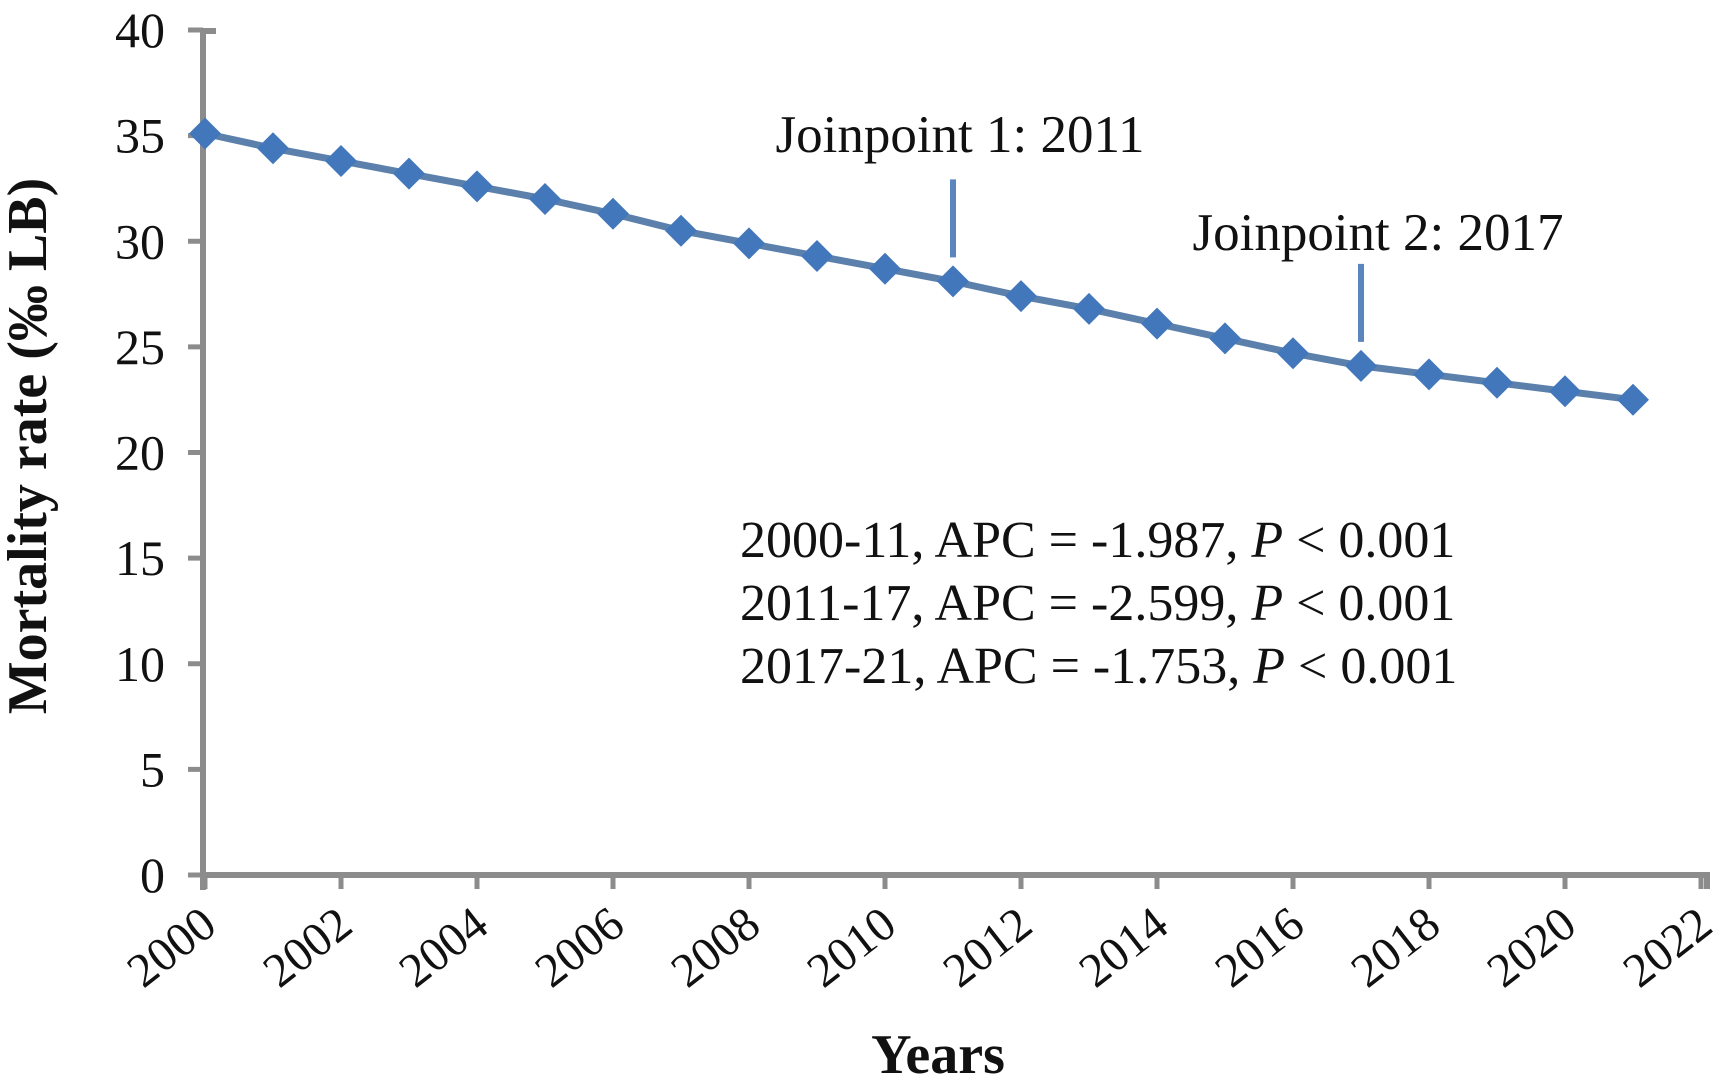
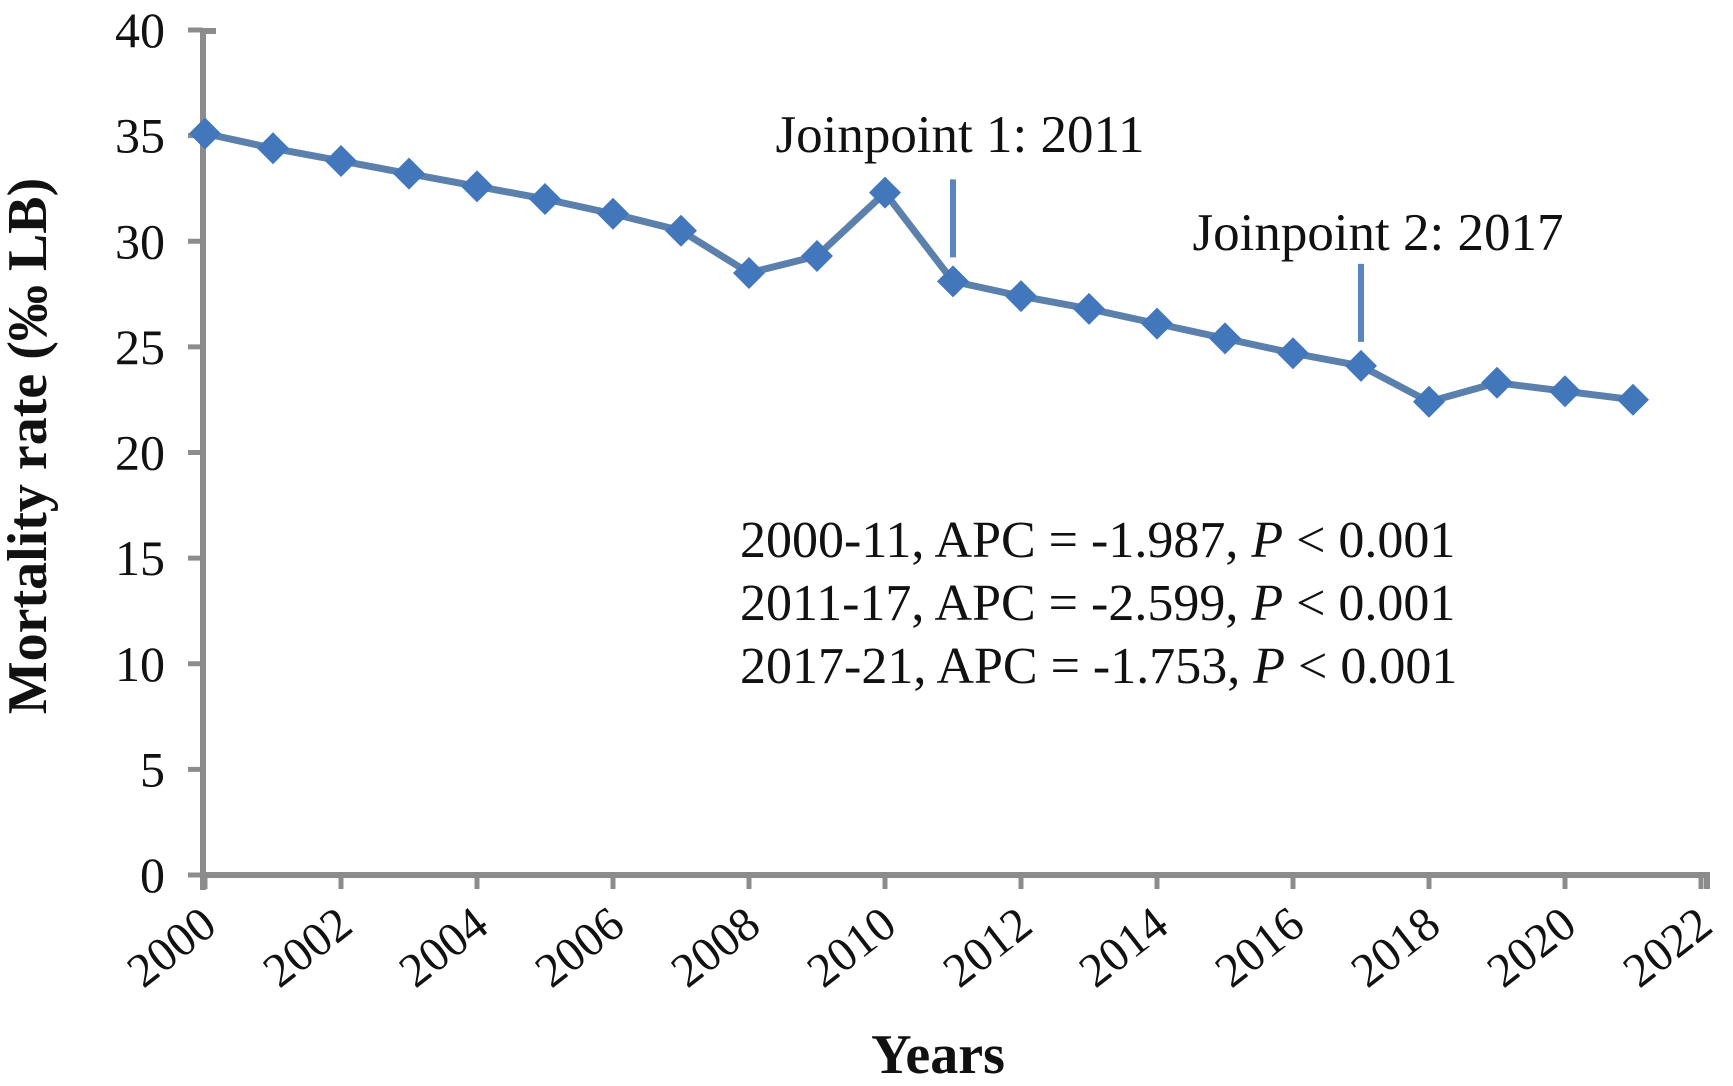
2008: 29.9 -> 28.5
2010: 28.7 -> 32.3
2018: 23.7 -> 22.4
